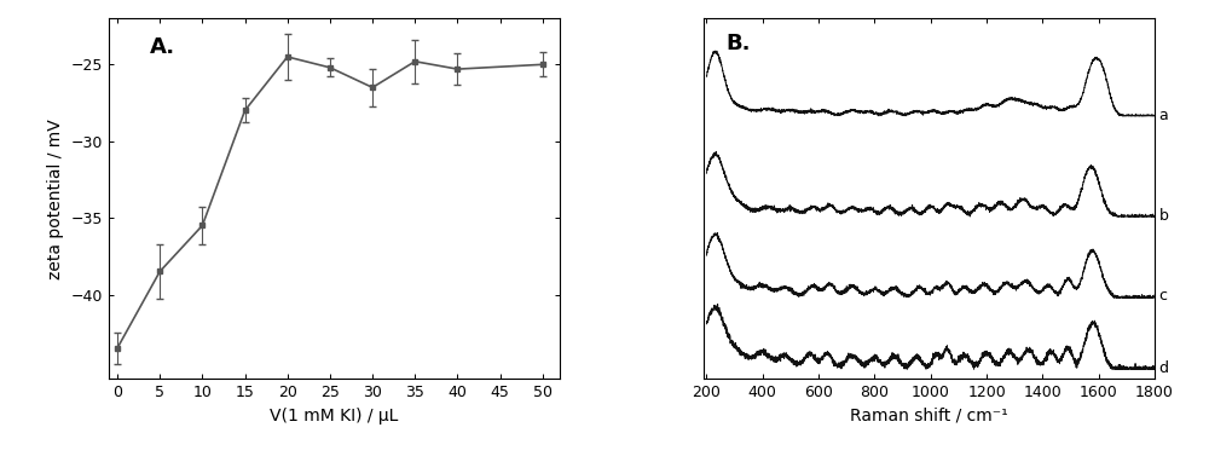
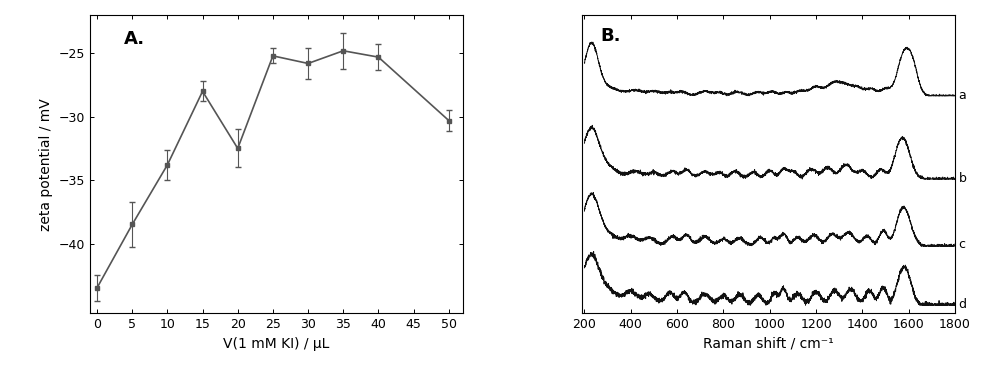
10: -35.5 -> -33.8
20: -24.5 -> -32.5
30: -26.5 -> -25.8
50: -25.0 -> -30.3
